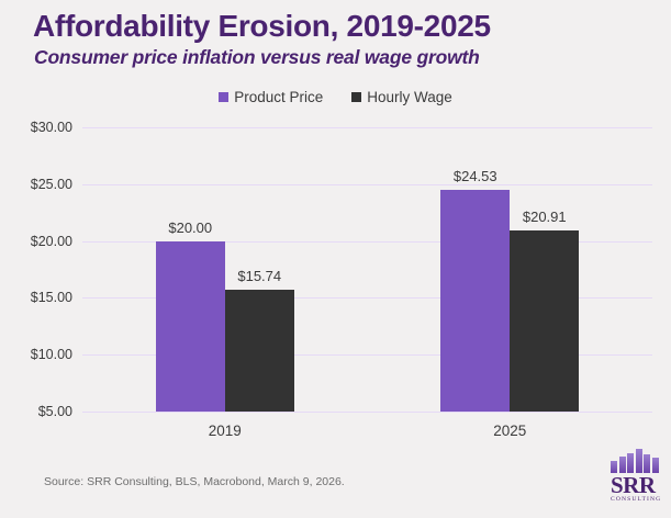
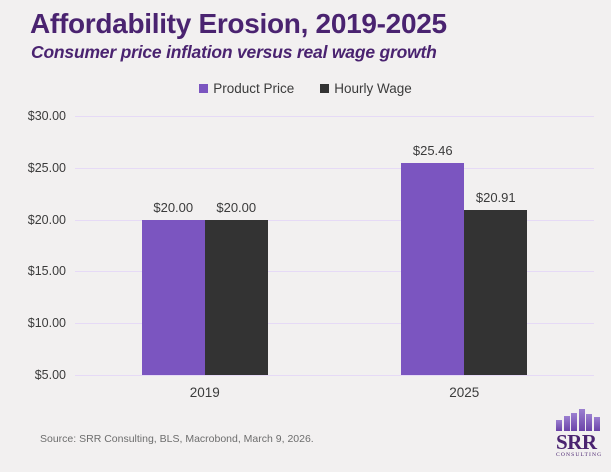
Hourly Wage/2019: $15.74 -> $20.00
Product Price/2025: $24.53 -> $25.46
